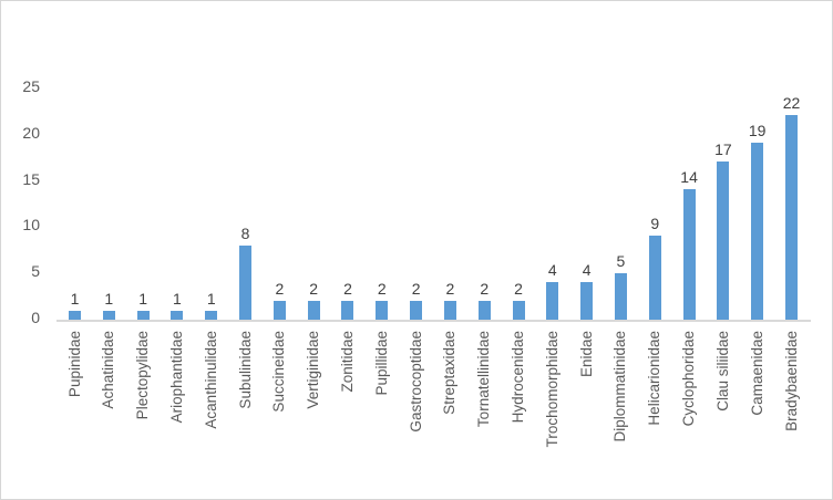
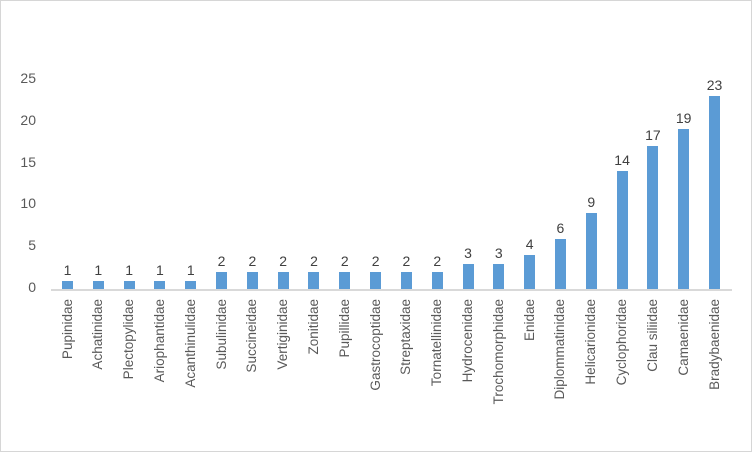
Subulinidae: 8 -> 2
Hydrocenidae: 2 -> 3
Trochomorphidae: 4 -> 3
Diplommatinidae: 5 -> 6
Bradybaenidae: 22 -> 23
